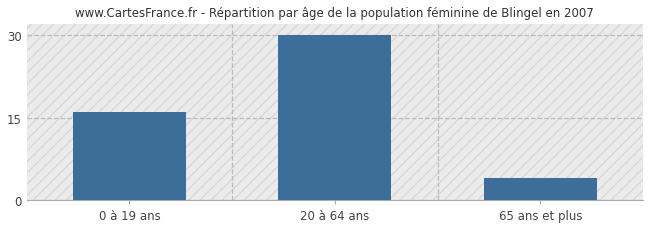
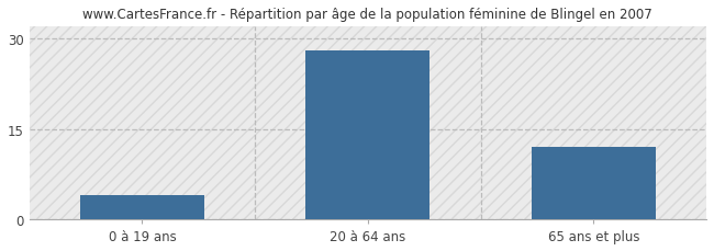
0 à 19 ans: 16 -> 4
20 à 64 ans: 30 -> 28
65 ans et plus: 4 -> 12
